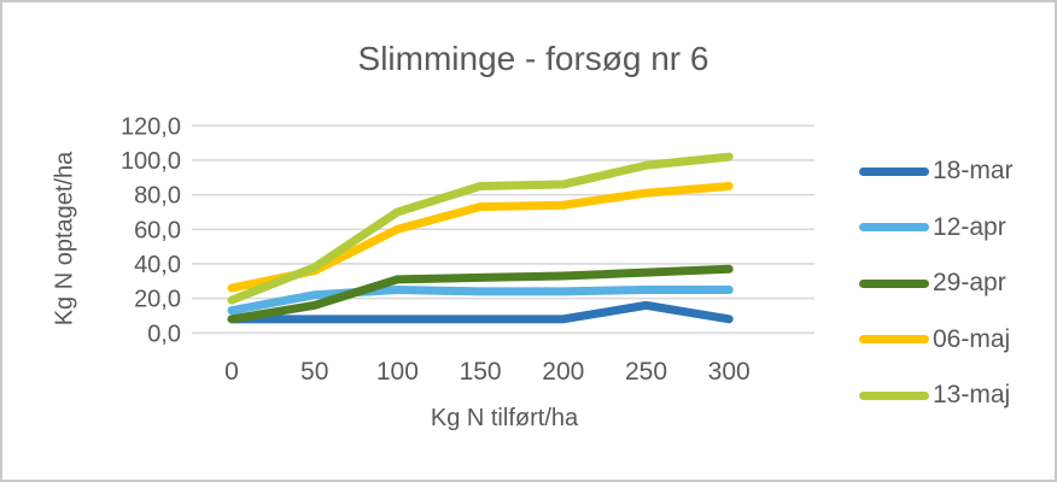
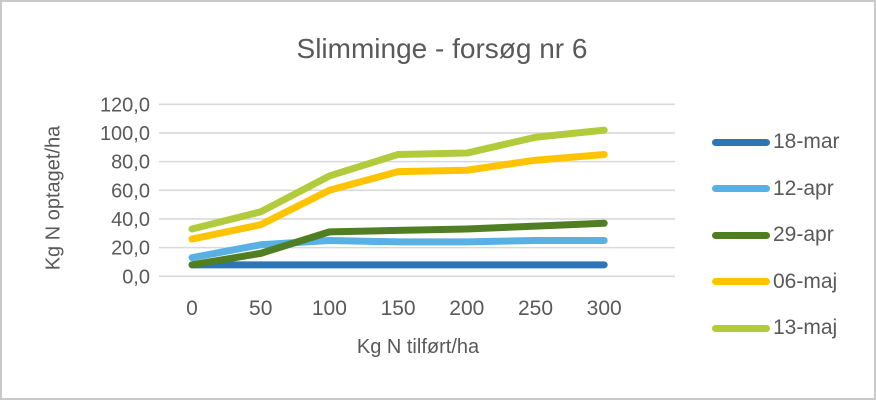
13-maj/0: 19 -> 33
13-maj/50: 38 -> 45
18-mar/250: 16 -> 8
